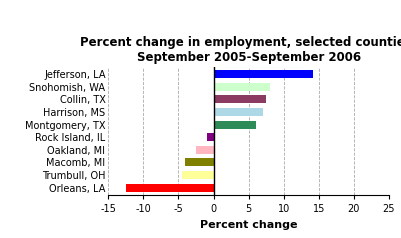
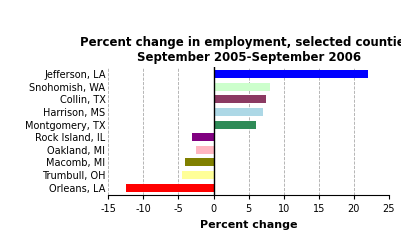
Jefferson, LA: 14.2 -> 22.0
Rock Island, IL: -1.0 -> -3.0
